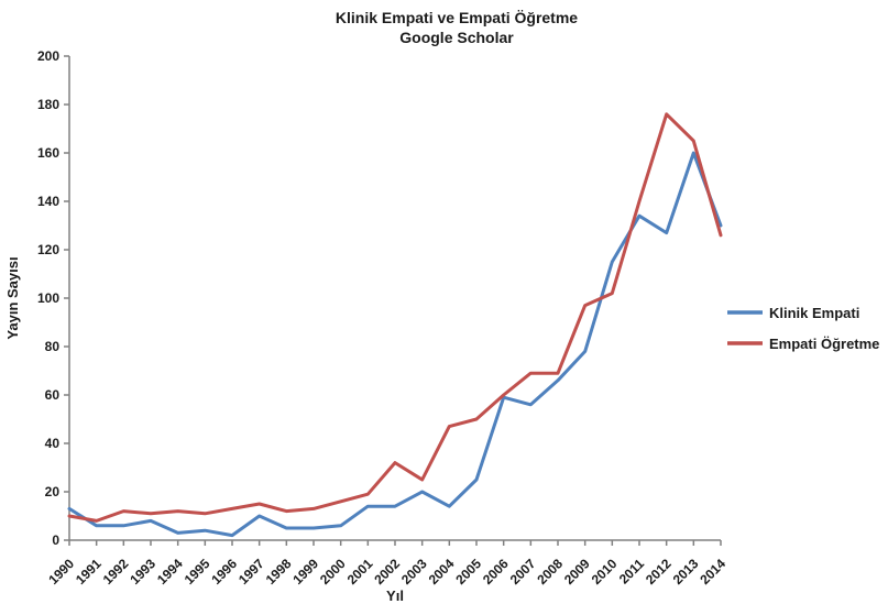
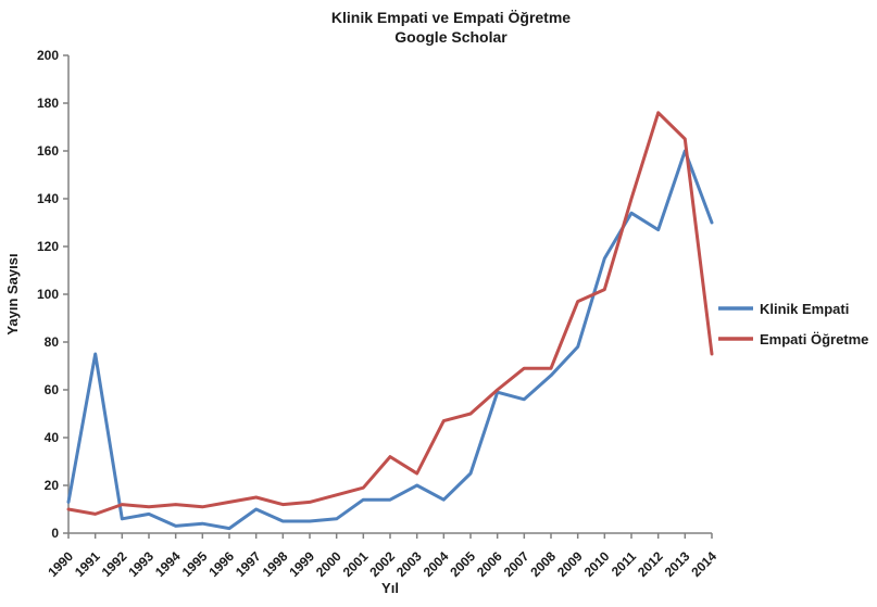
Klinik Empati/1991: 6 -> 75
Empati Öğretme/2014: 126 -> 75
